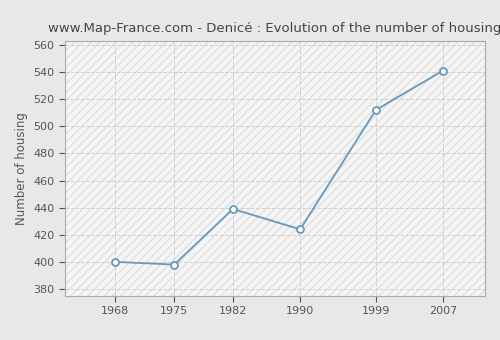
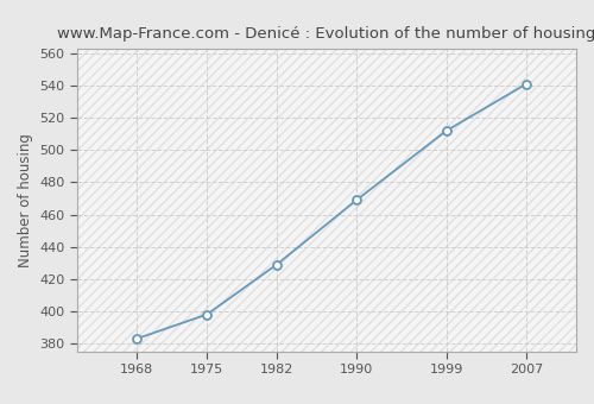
1968: 400 -> 383
1982: 439 -> 429
1990: 424 -> 469
